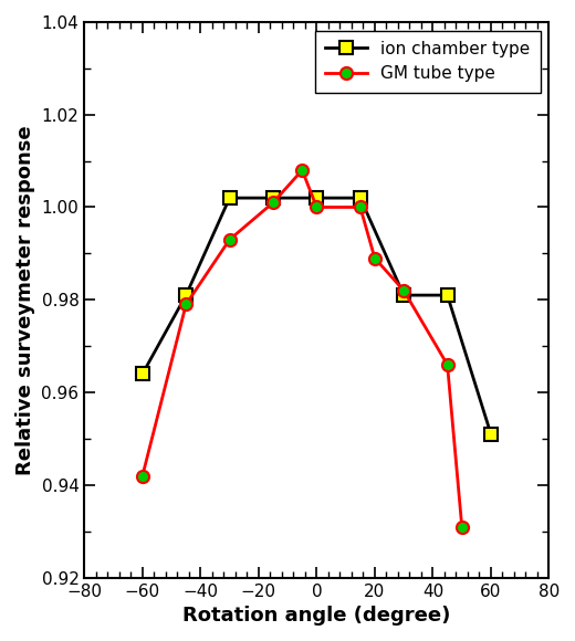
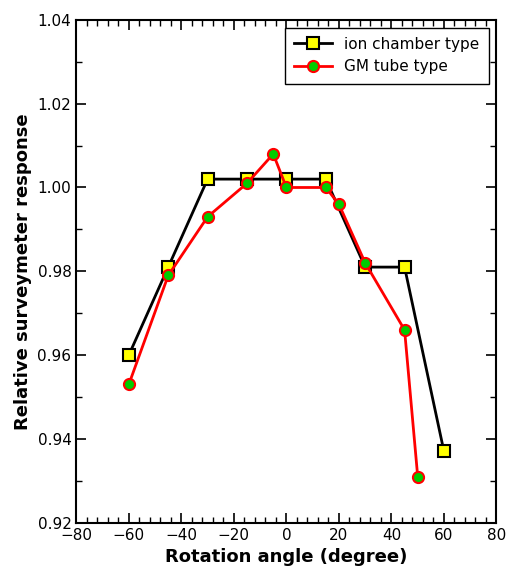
ion chamber type/−60: 0.964 -> 0.960
GM tube type/−60: 0.942 -> 0.953
GM tube type/20: 0.989 -> 0.996
ion chamber type/60: 0.951 -> 0.937
